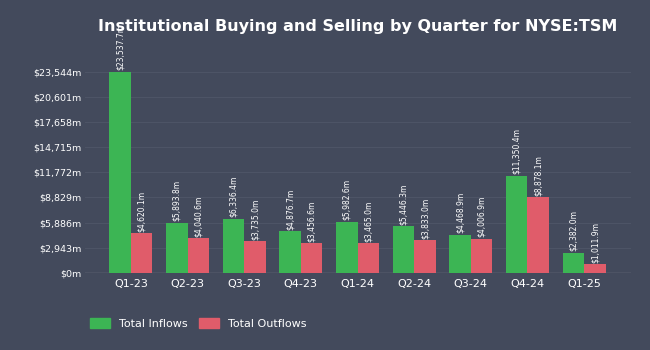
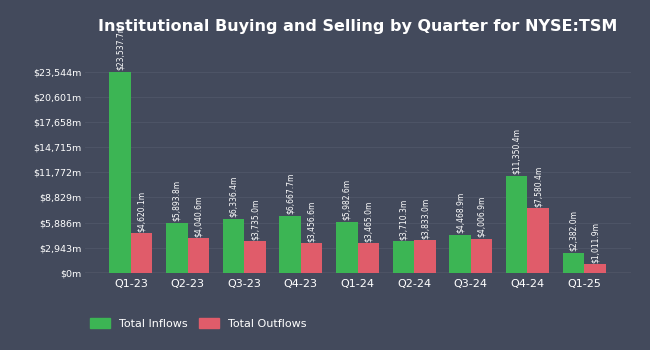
Total Inflows/Q4-23: $4,876.7m -> $6,667.7m
Total Inflows/Q2-24: $5,446.3m -> $3,710.3m
Total Outflows/Q4-24: $8,878.1m -> $7,580.4m
